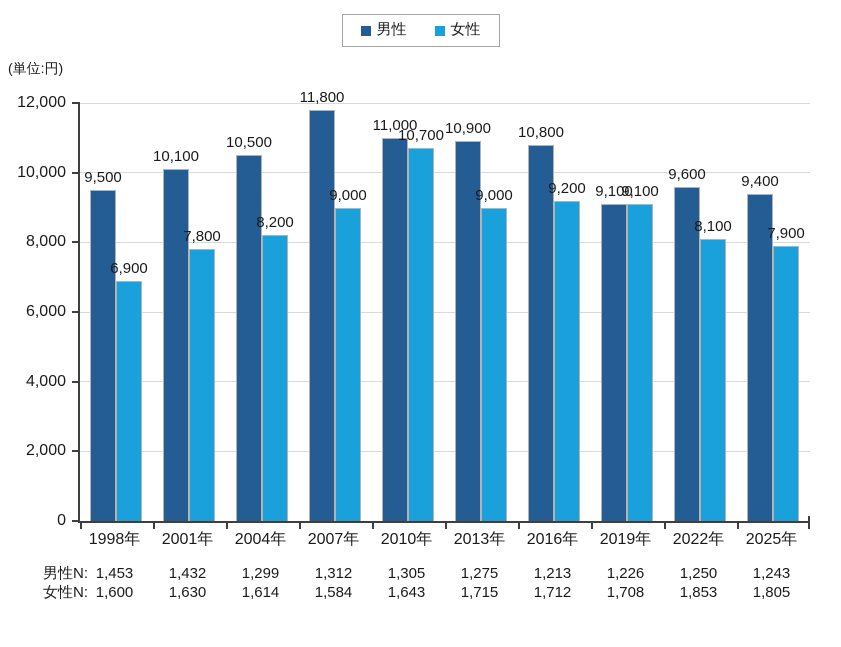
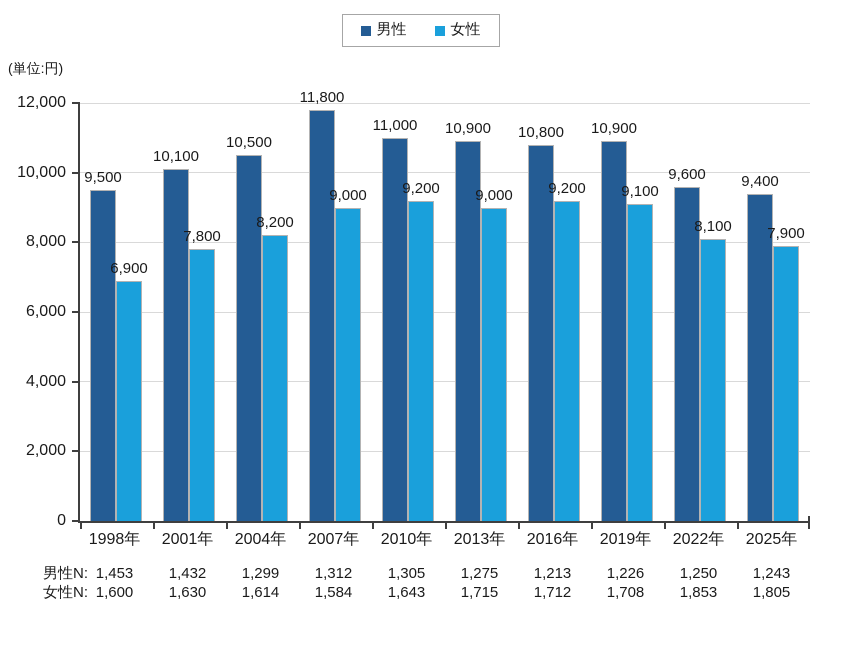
女性/2010年: 10,700 -> 9,200
男性/2019年: 9,100 -> 10,900
